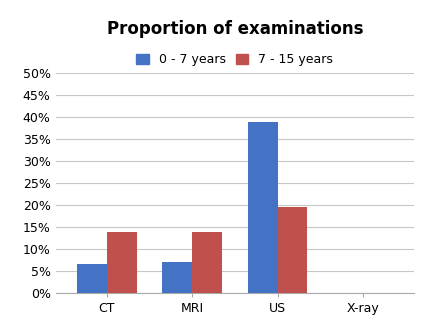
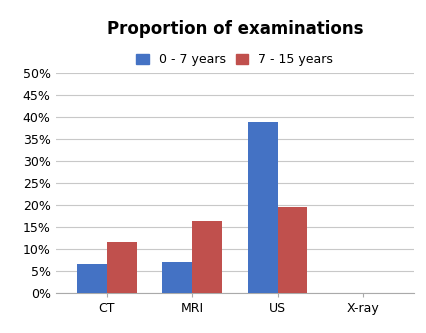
7 - 15 years/CT: 14.0% -> 11.5%
7 - 15 years/MRI: 14.0% -> 16.5%
